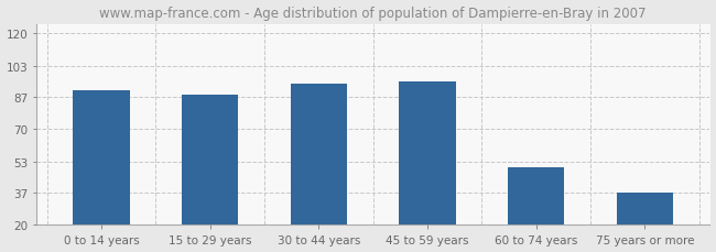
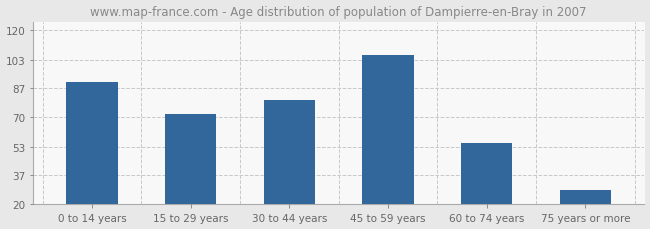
15 to 29 years: 88 -> 72
30 to 44 years: 94 -> 80
45 to 59 years: 95 -> 106
60 to 74 years: 50 -> 55
75 years or more: 37 -> 28
